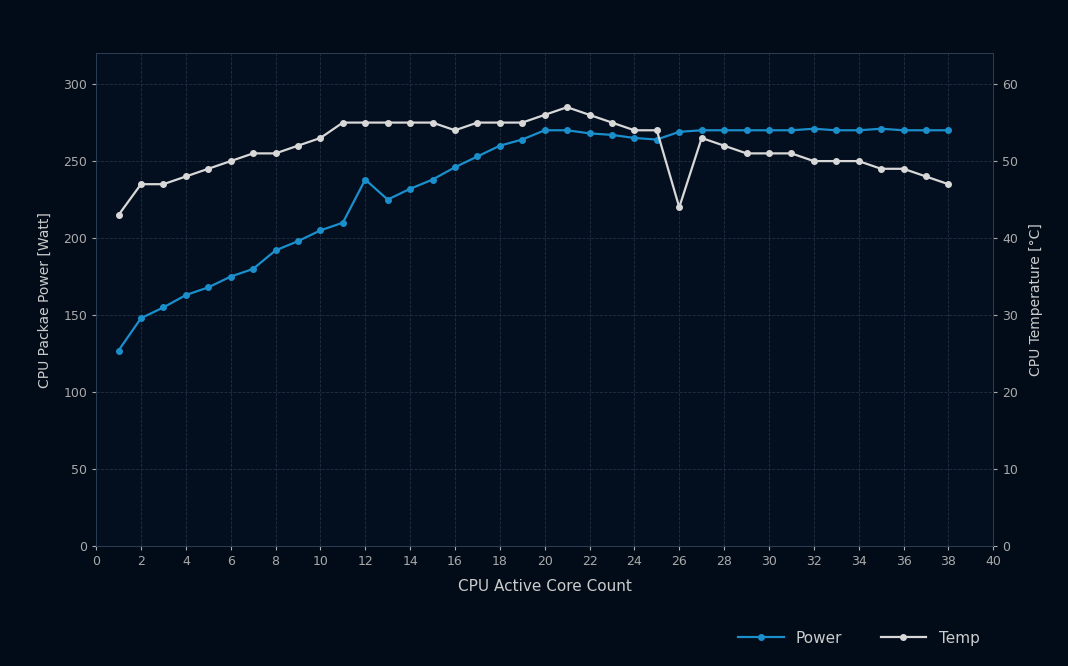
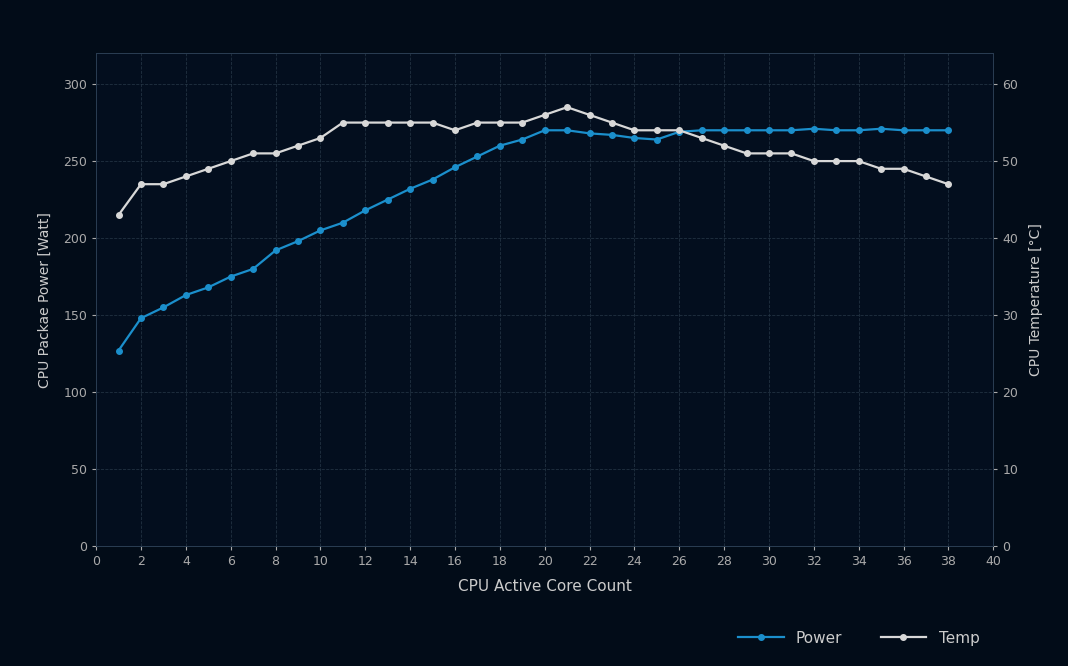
Power/12: 238 -> 218
Temp/26: 44 -> 54
